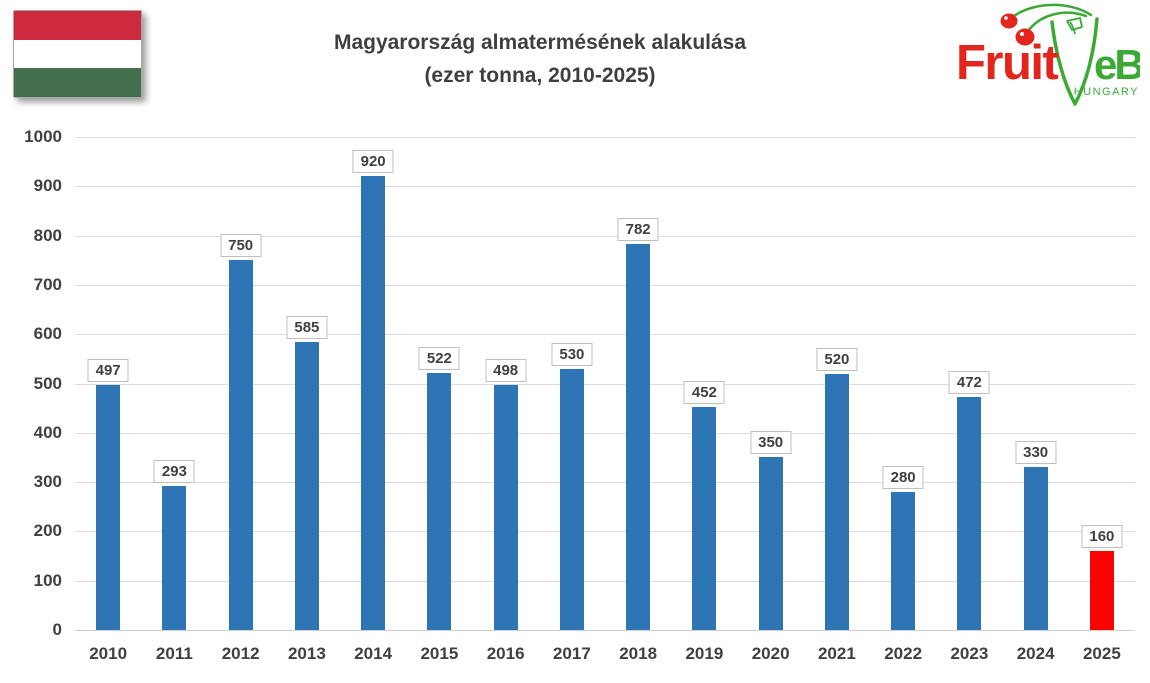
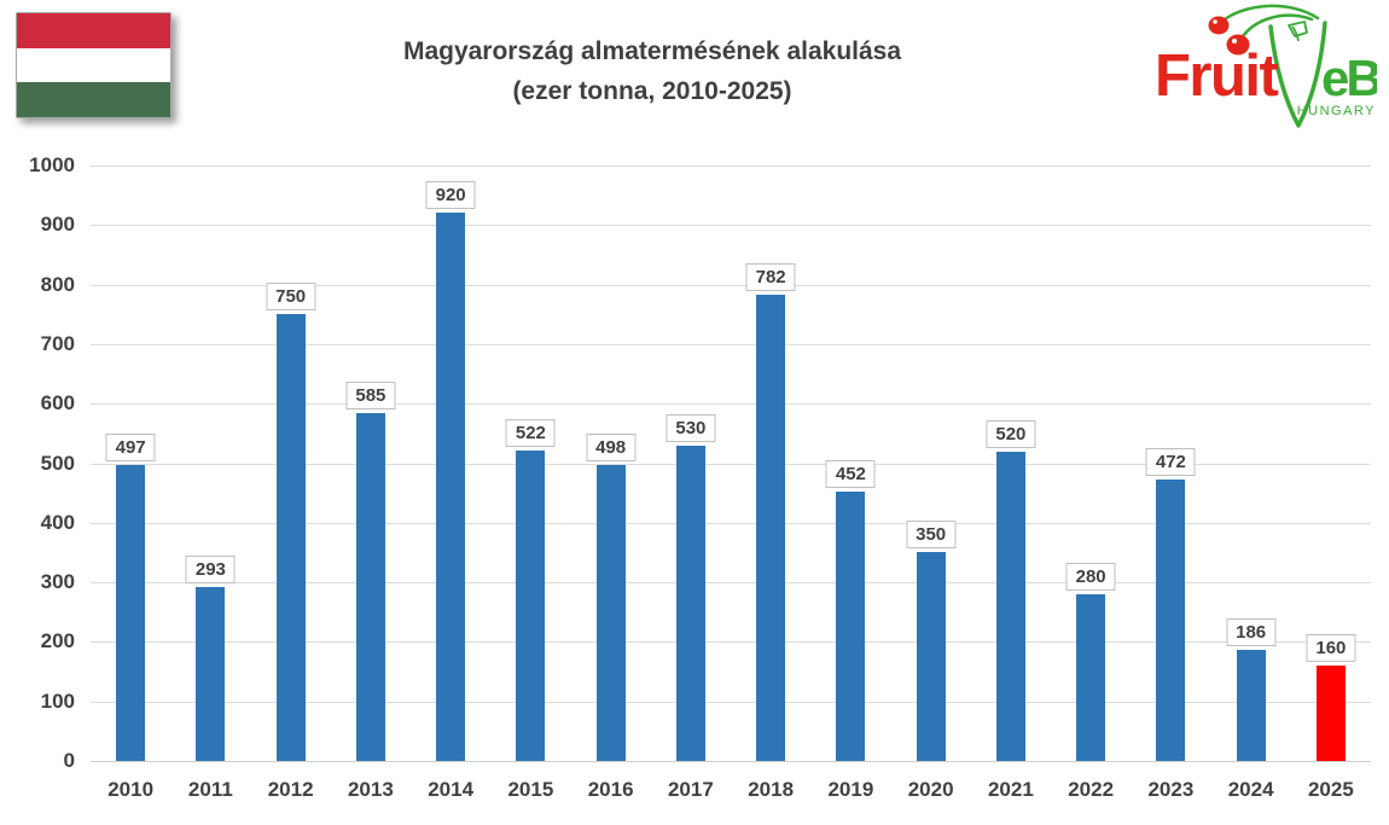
2024: 330 -> 186
